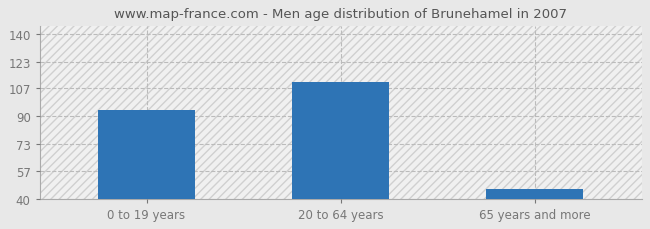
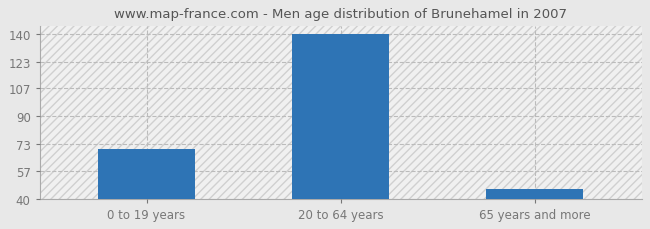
0 to 19 years: 94 -> 70
20 to 64 years: 111 -> 140
